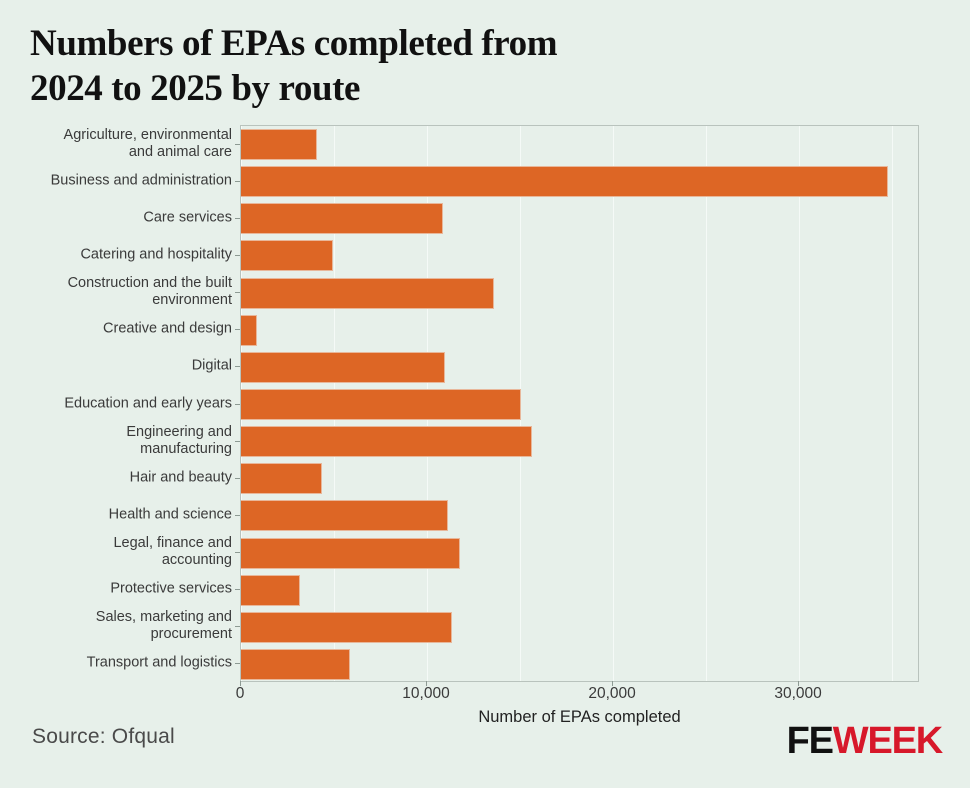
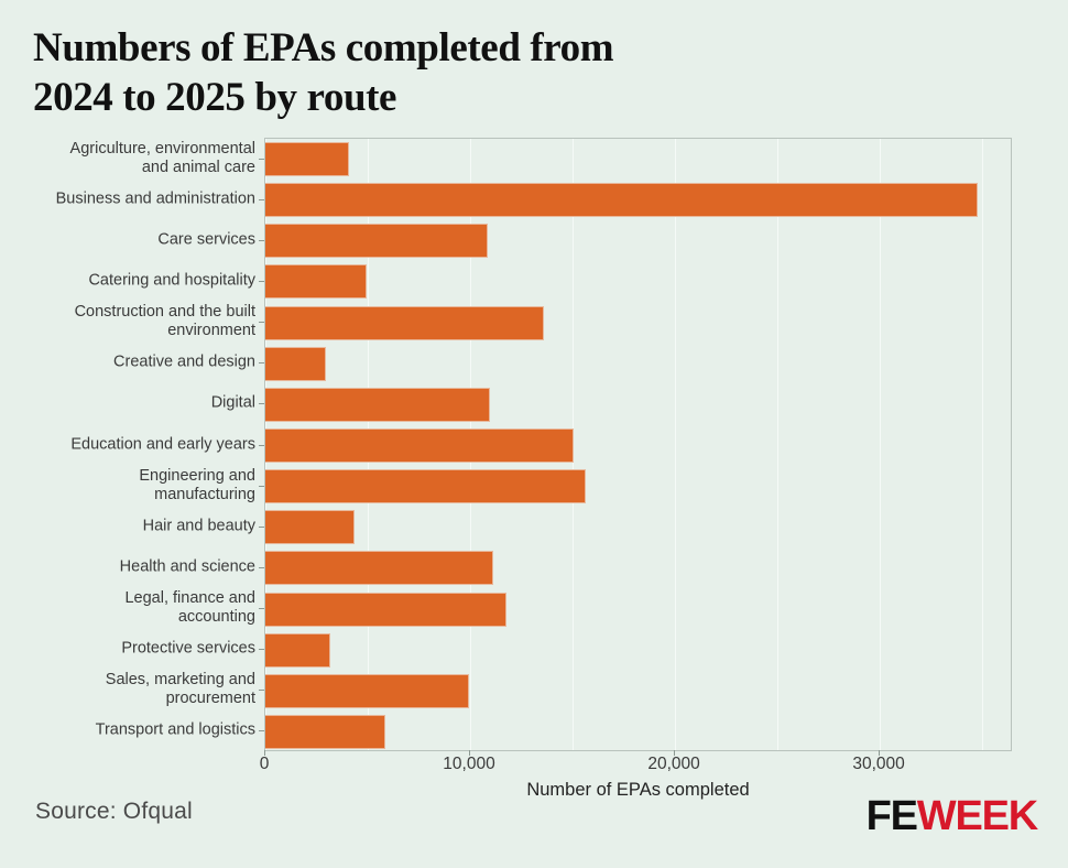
Creative and design: 800 -> 2900
Sales, marketing and procurement: 11300 -> 9900
